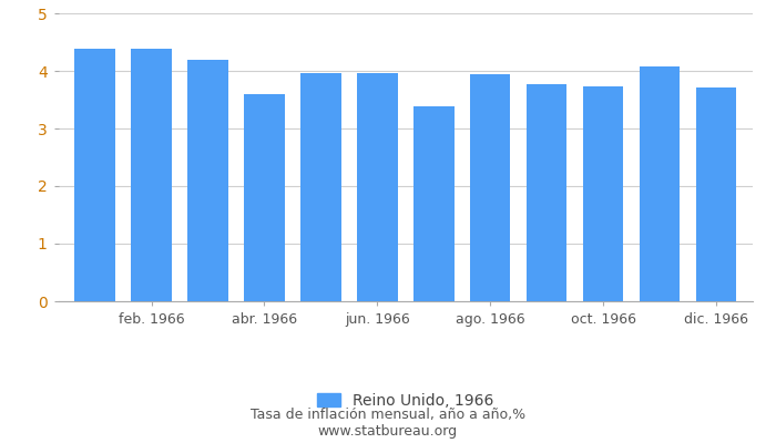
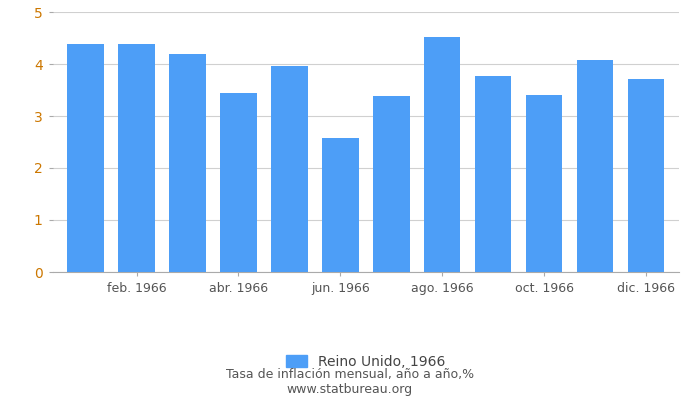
abr. 1966: 3.60 -> 3.44
jun. 1966: 3.96 -> 2.58
ago. 1966: 3.94 -> 4.52
oct. 1966: 3.74 -> 3.40
